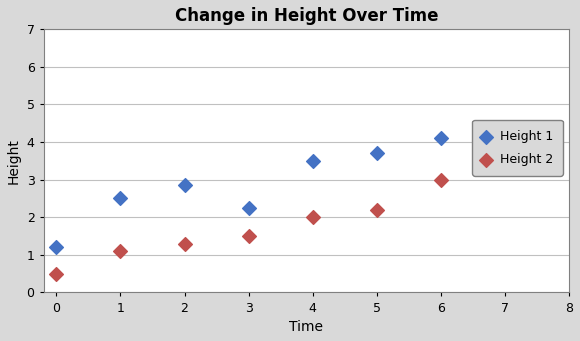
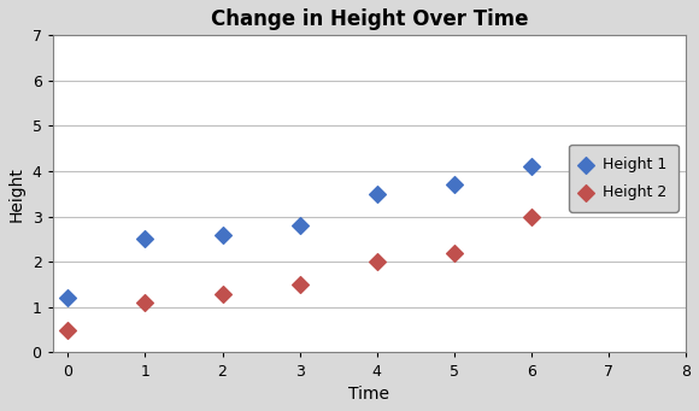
Height 1/2: 2.85 -> 2.60
Height 1/3: 2.25 -> 2.80
